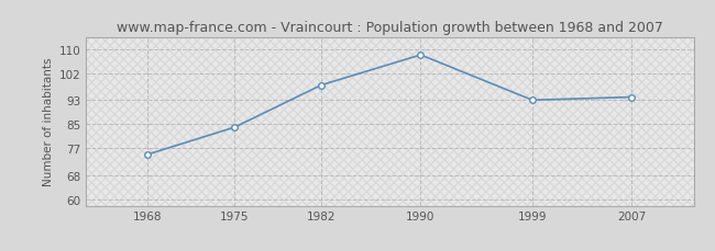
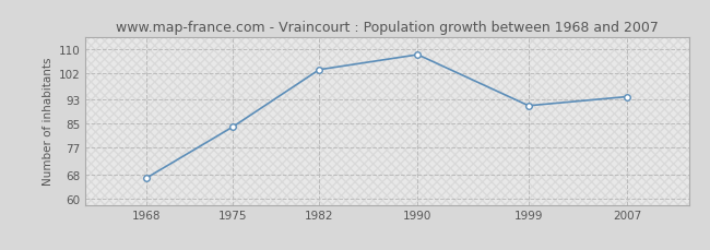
1968: 75 -> 67
1982: 98 -> 103
1999: 93 -> 91
